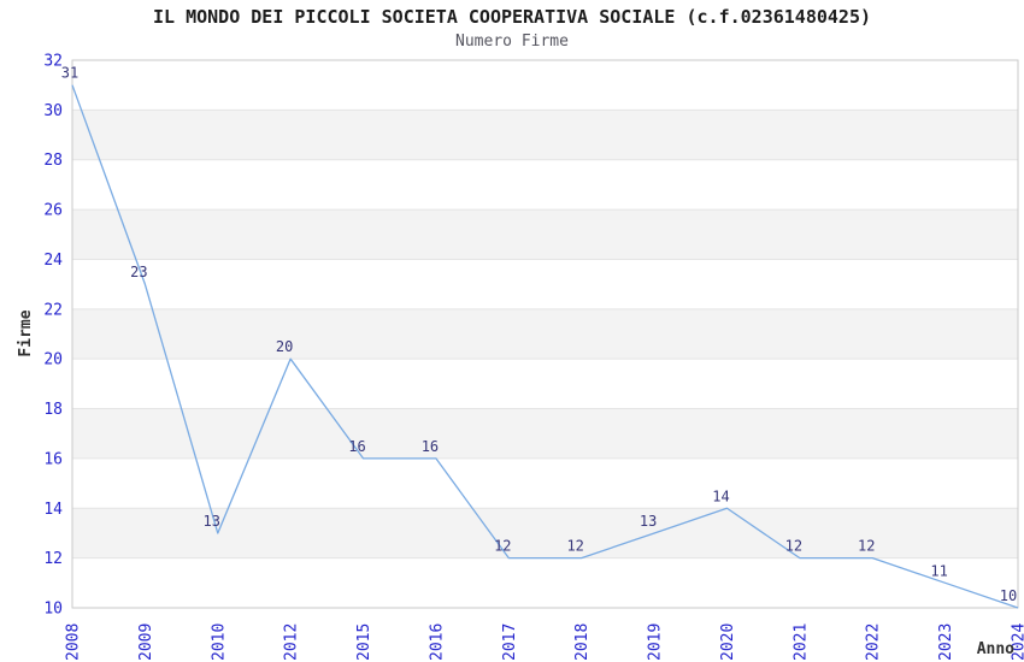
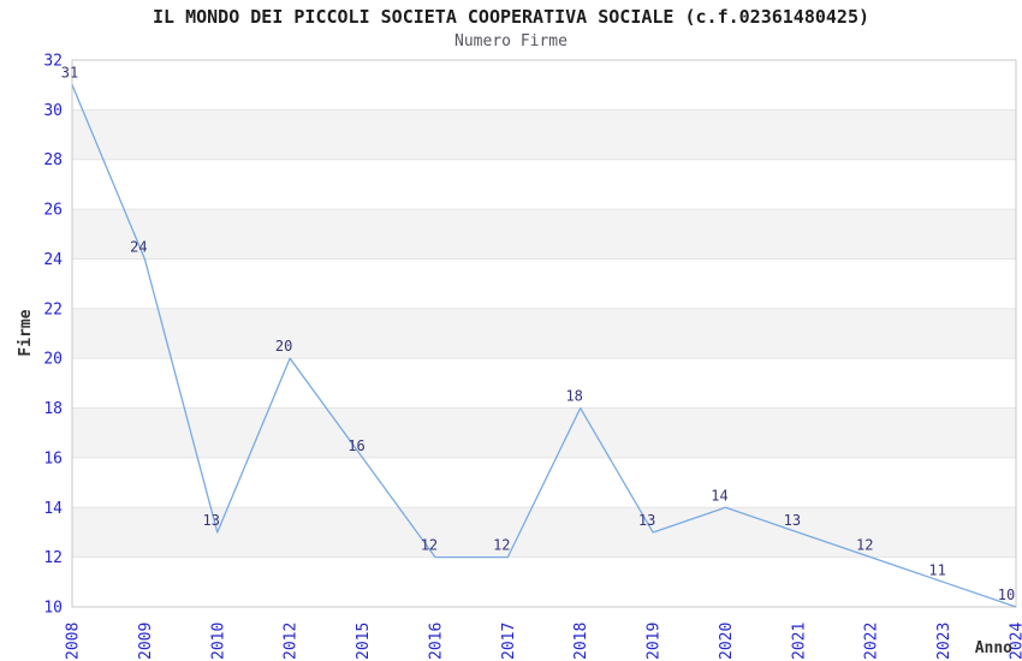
2009: 23 -> 24
2016: 16 -> 12
2018: 12 -> 18
2021: 12 -> 13
